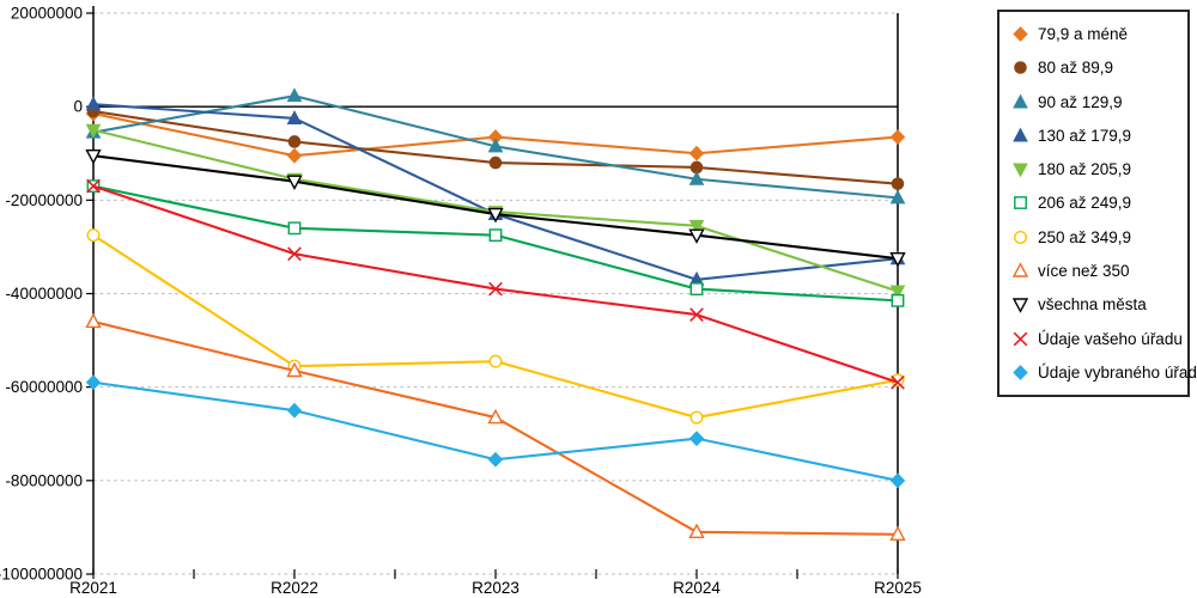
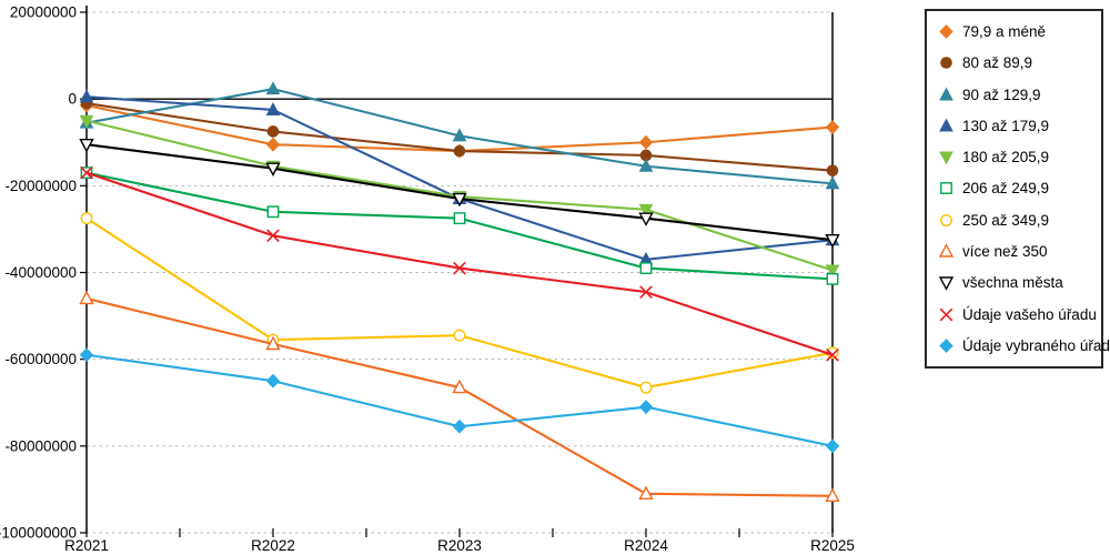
79,9 a méně/R2023: -6000000 -> -12000000
